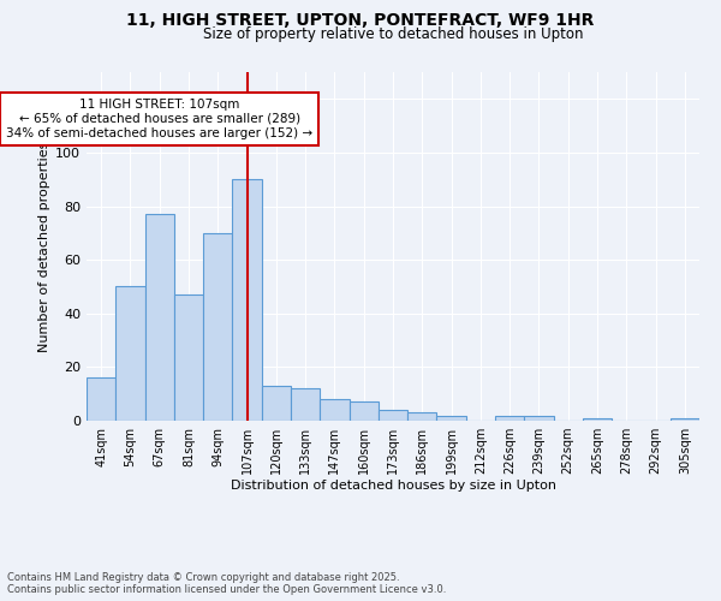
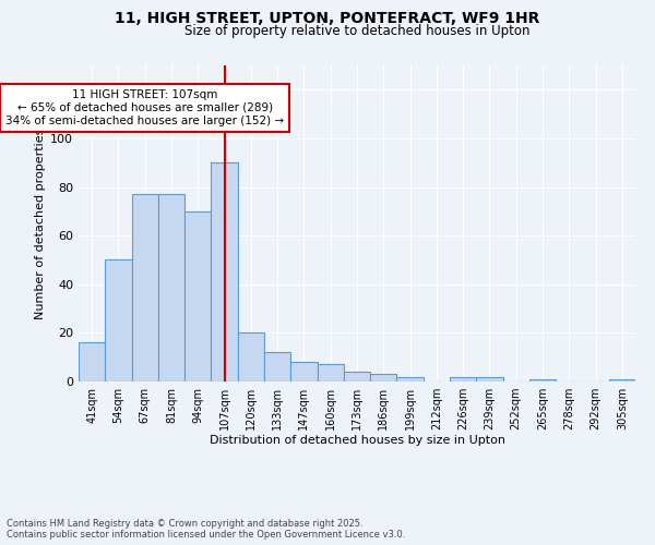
81sqm: 47 -> 77
120sqm: 13 -> 20
